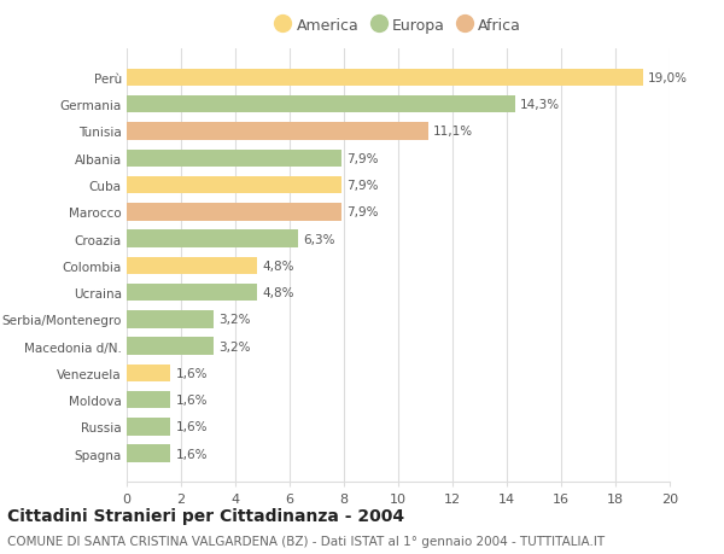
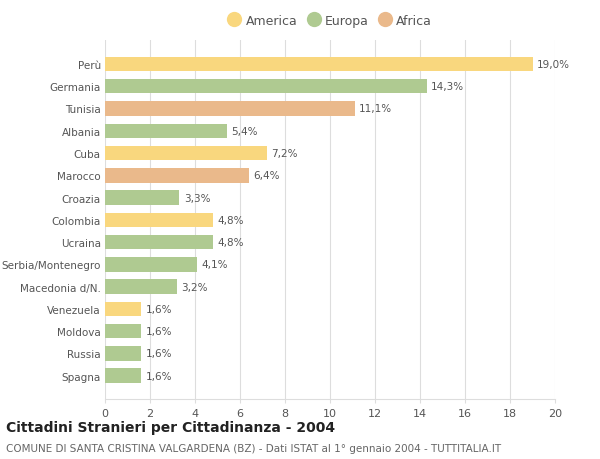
Albania: 7,9% -> 5,4%
Cuba: 7,9% -> 7,2%
Marocco: 7,9% -> 6,4%
Croazia: 6,3% -> 3,3%
Serbia/Montenegro: 3,2% -> 4,1%
